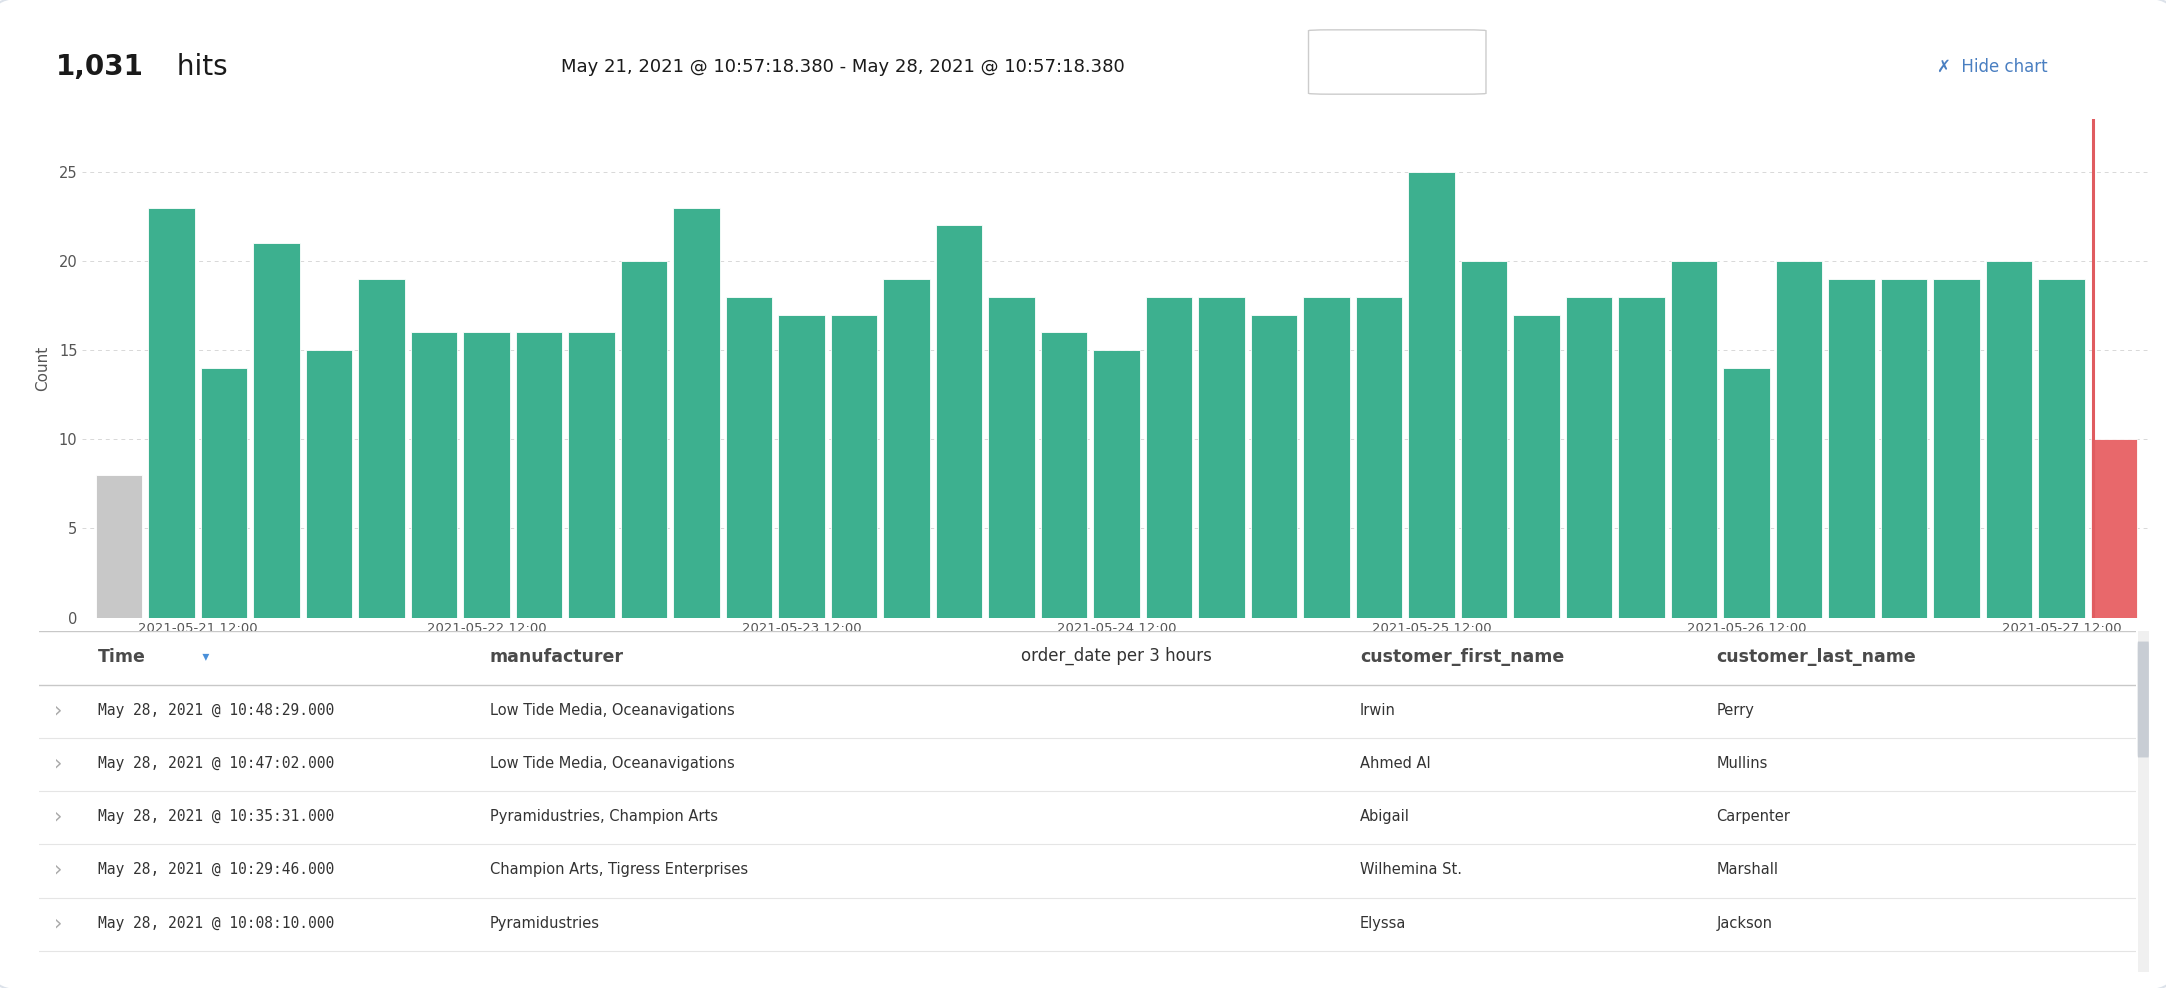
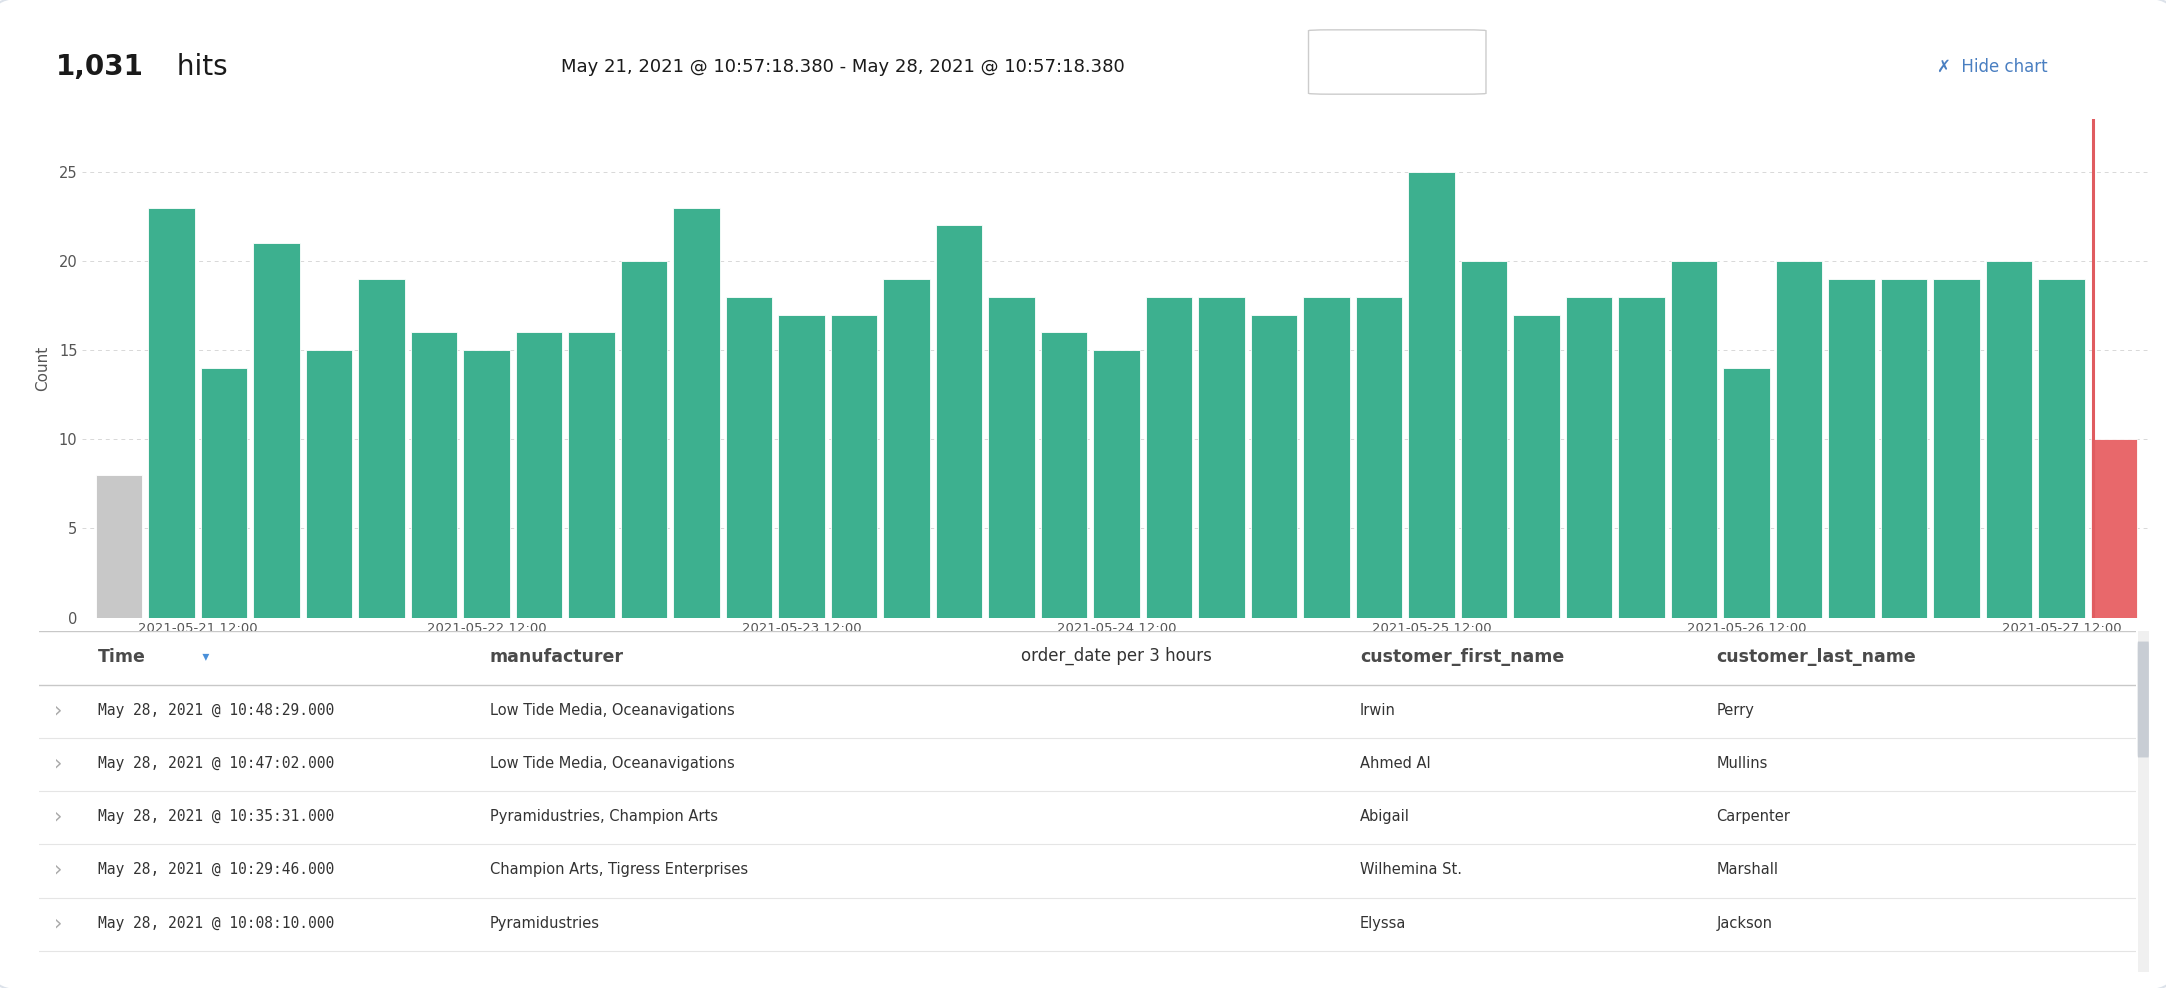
2021-05-22 12:00: 16 -> 15
